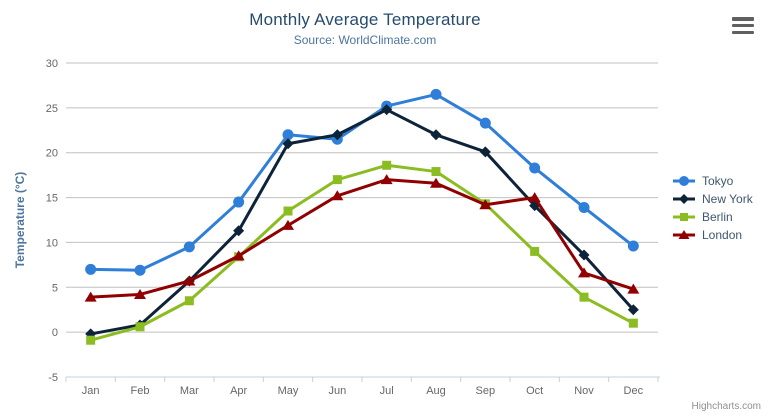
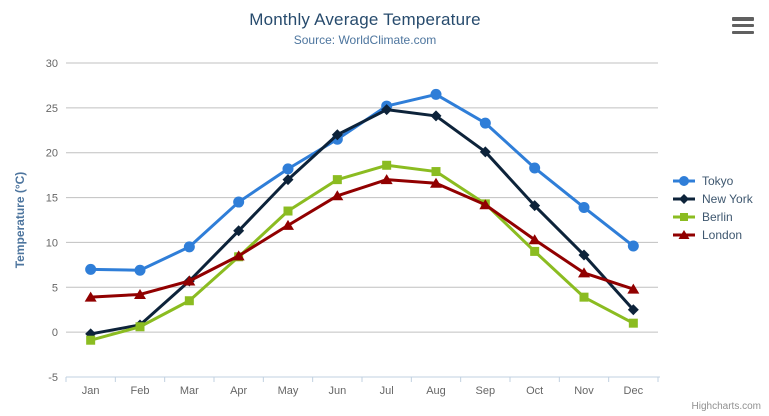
Tokyo/May: 22 -> 18
New York/May: 21 -> 17
New York/Aug: 22 -> 24
London/Oct: 15 -> 10
